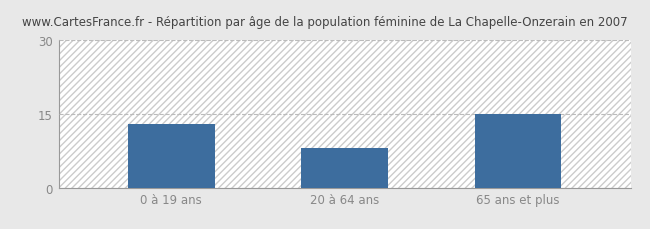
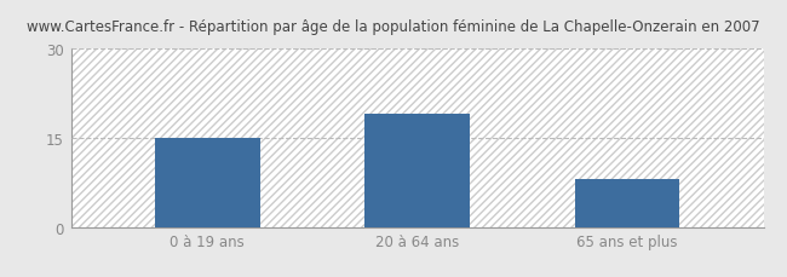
0 à 19 ans: 13 -> 15
20 à 64 ans: 8 -> 19
65 ans et plus: 15 -> 8
